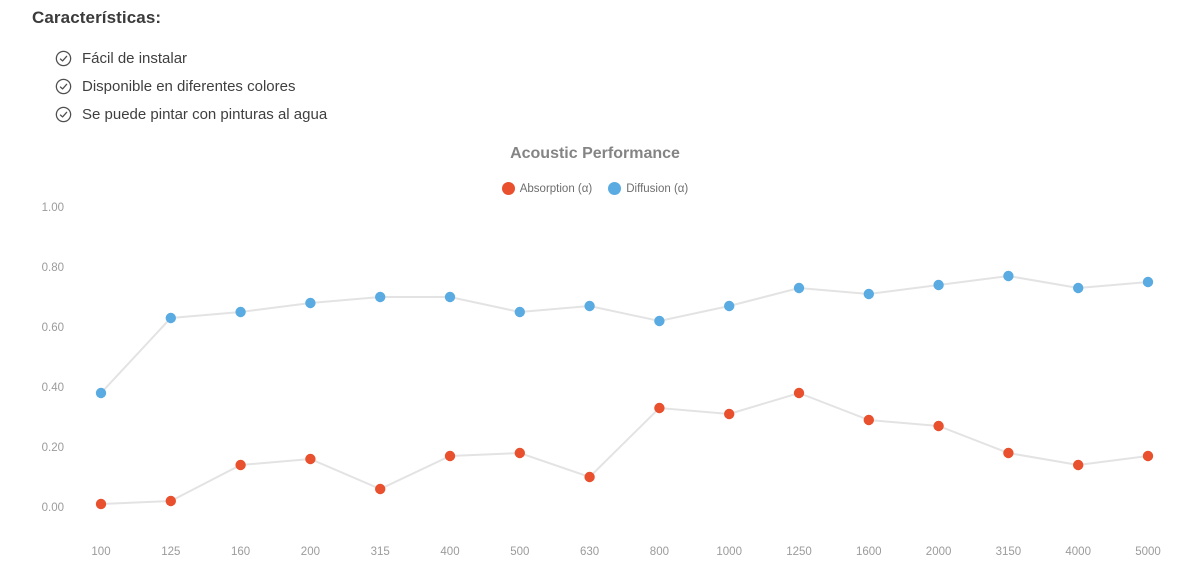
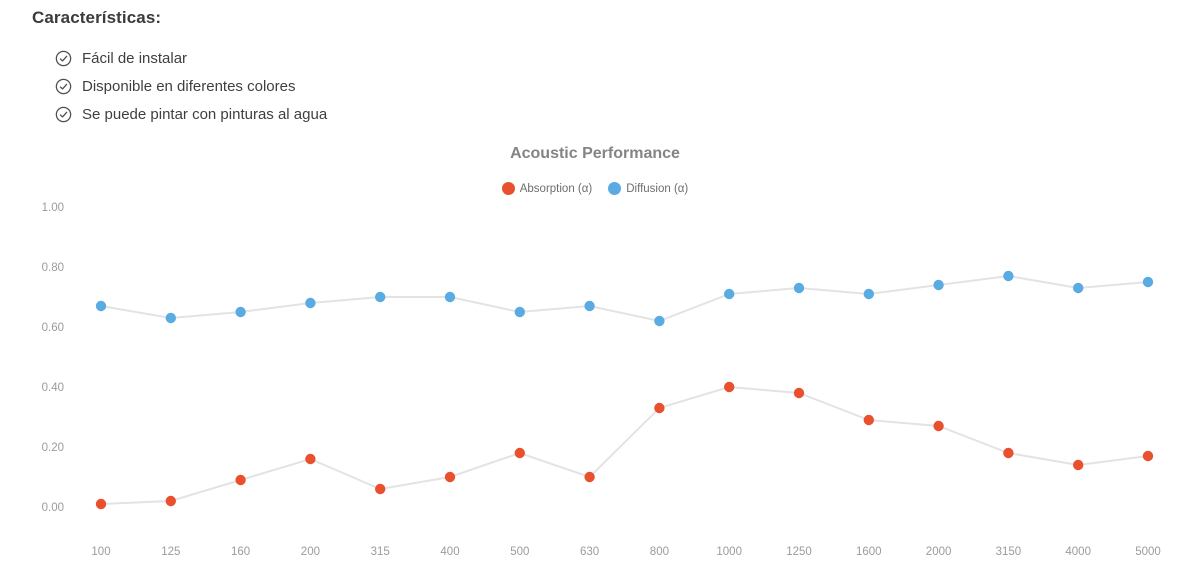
Diffusion (α)/100: 0.38 -> 0.67
Absorption (α)/160: 0.14 -> 0.09
Absorption (α)/400: 0.17 -> 0.10
Absorption (α)/1000: 0.31 -> 0.40
Diffusion (α)/1000: 0.67 -> 0.71
